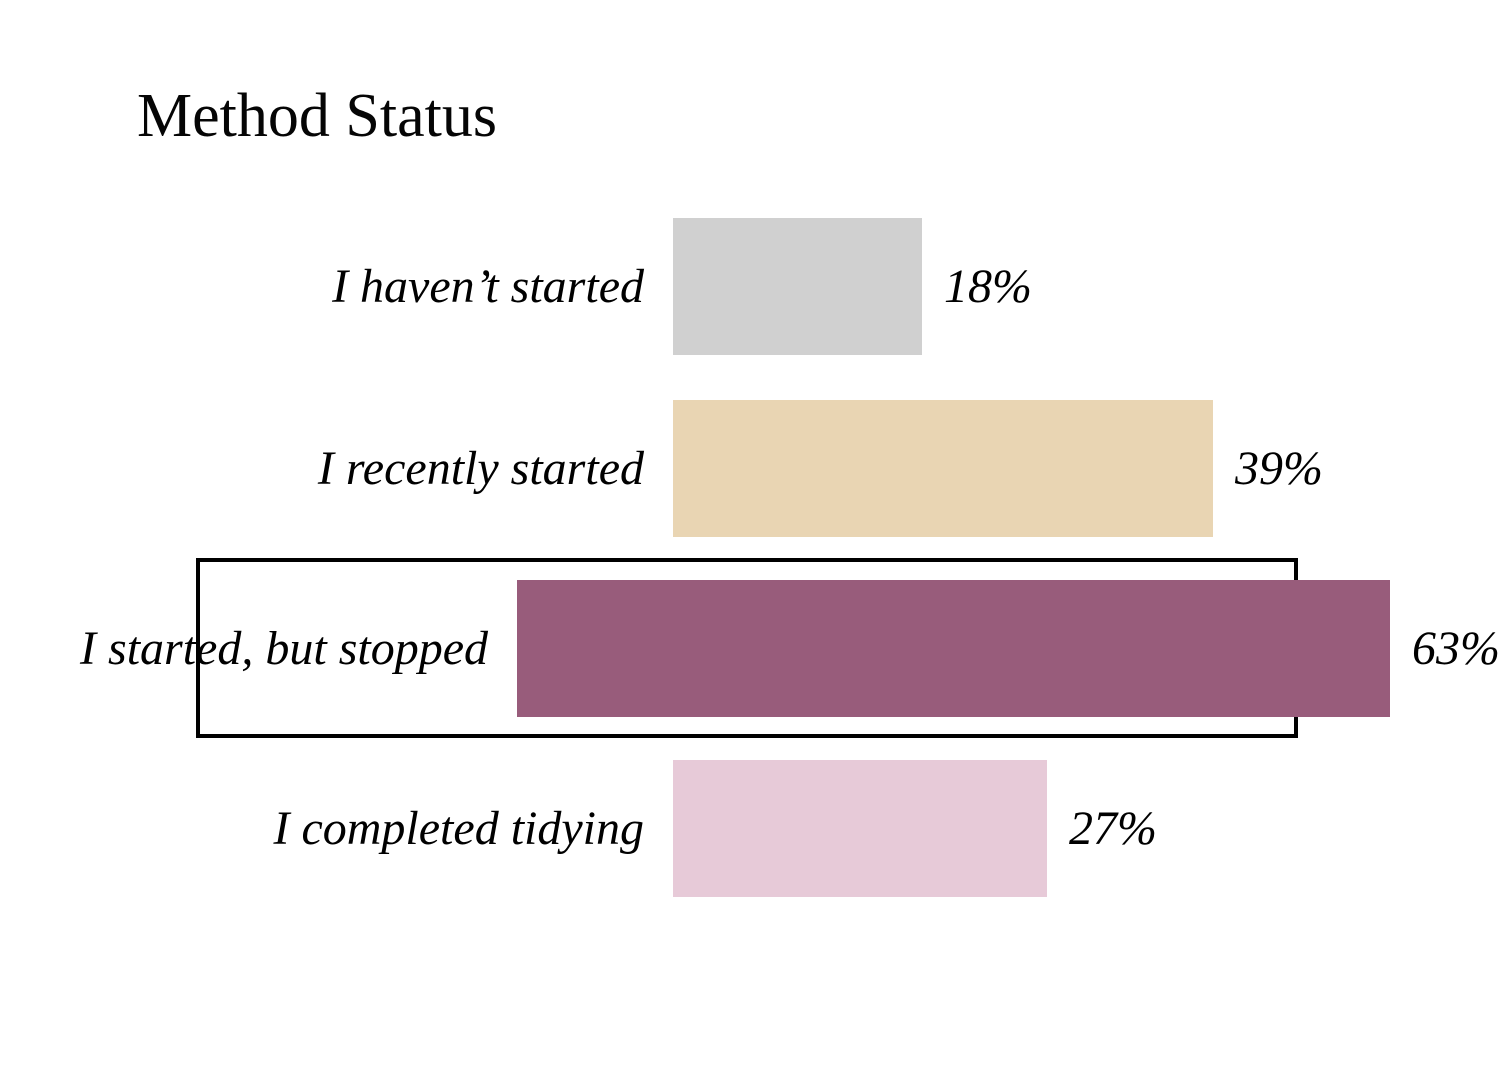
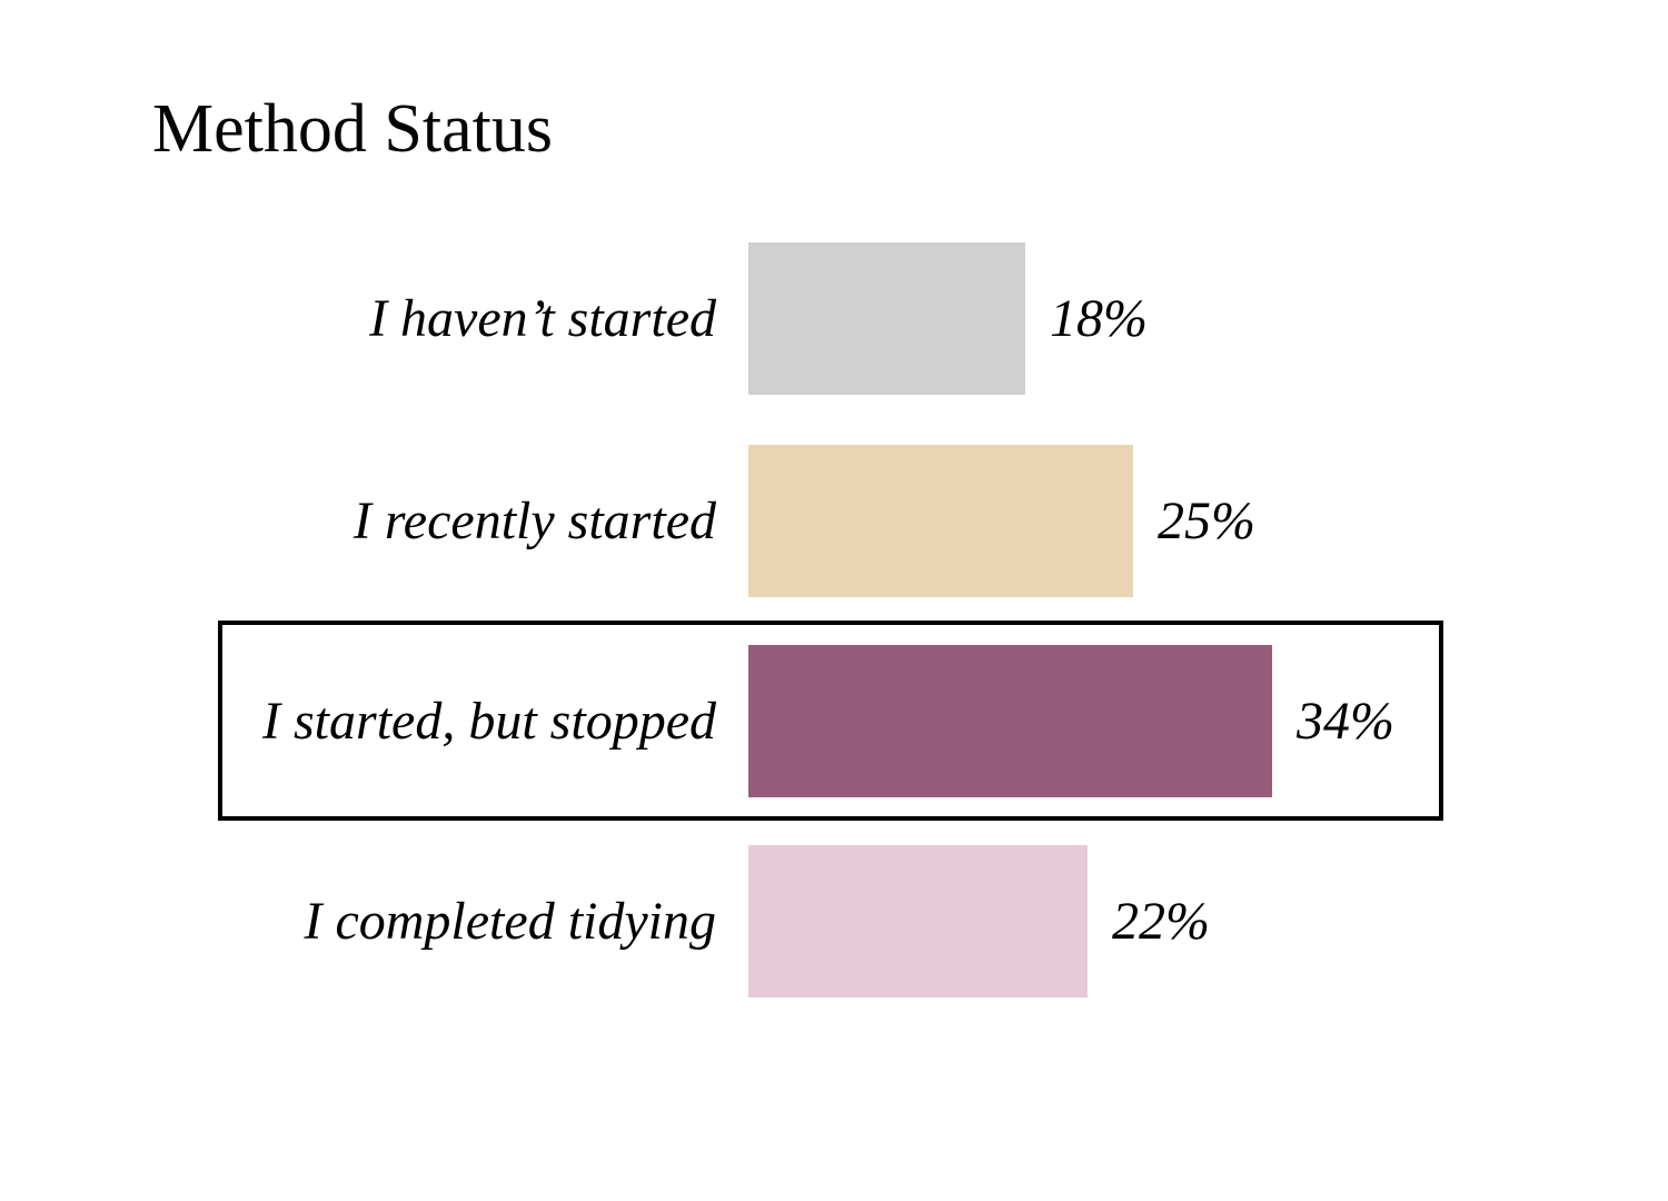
I recently started: 39% -> 25%
I started, but stopped: 63% -> 34%
I completed tidying: 27% -> 22%
